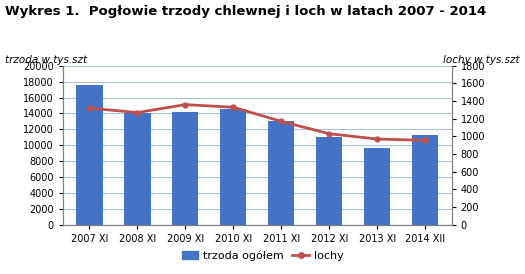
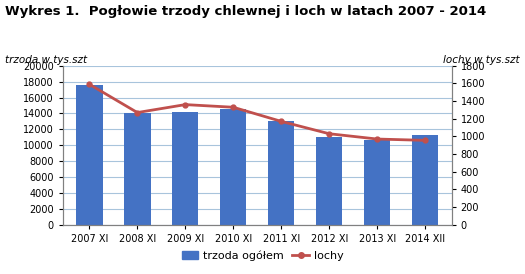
lochy/2007 XI: 1320 -> 1590
trzoda ogółem/2013 XI: 9600 -> 10700
